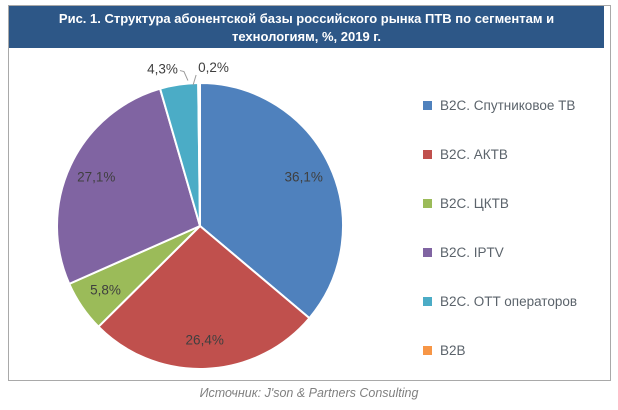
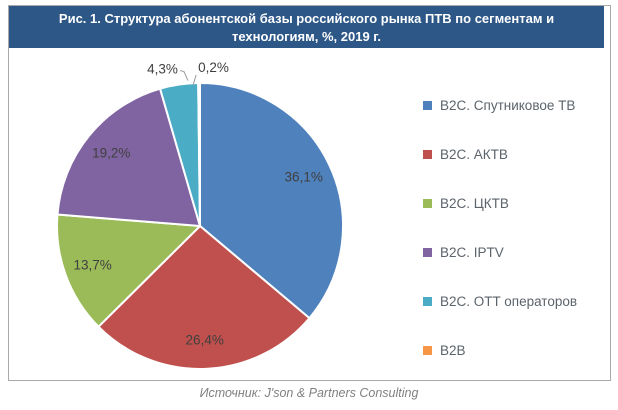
B2C. ЦКТВ: 5,8% -> 13,7%
B2C. IPTV: 27,1% -> 19,2%
